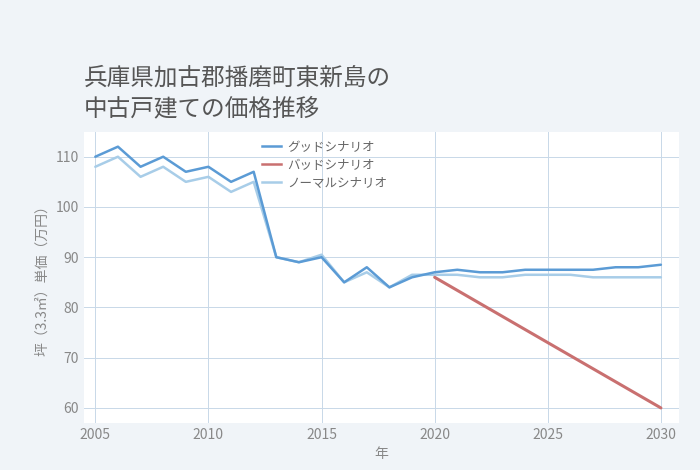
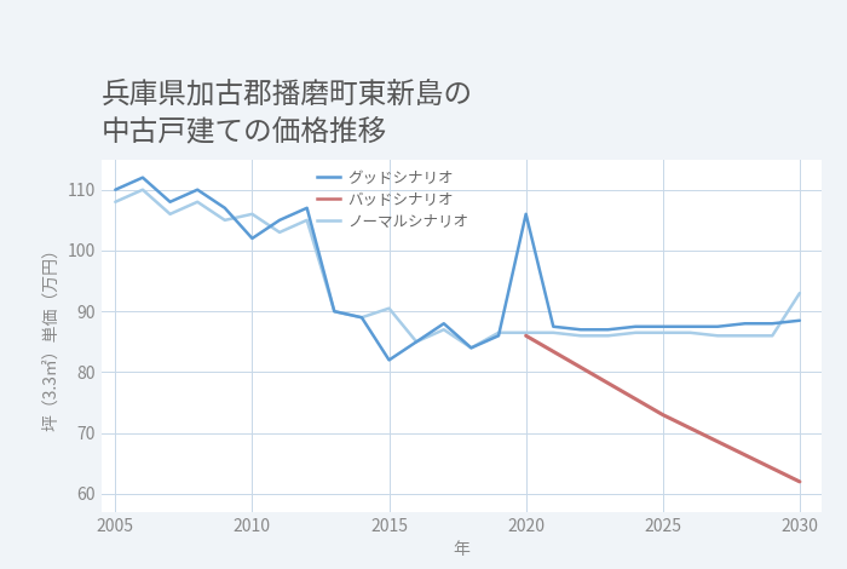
グッドシナリオ/2010: 108.0 -> 102.0
グッドシナリオ/2015: 90.0 -> 82.0
グッドシナリオ/2020: 87.0 -> 106.0
バッドシナリオ/2030: 60 -> 62
ノーマルシナリオ/2030: 86.0 -> 93.0
